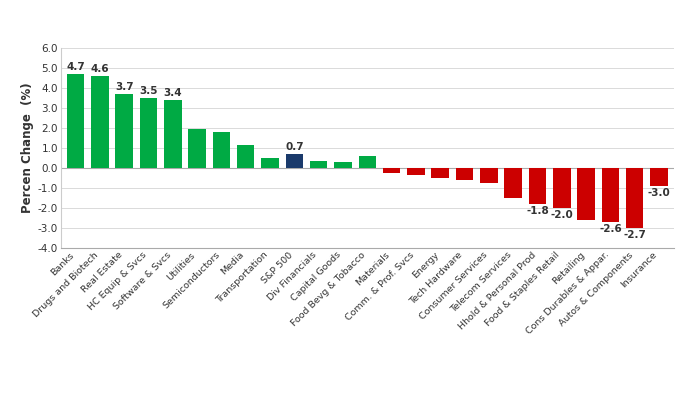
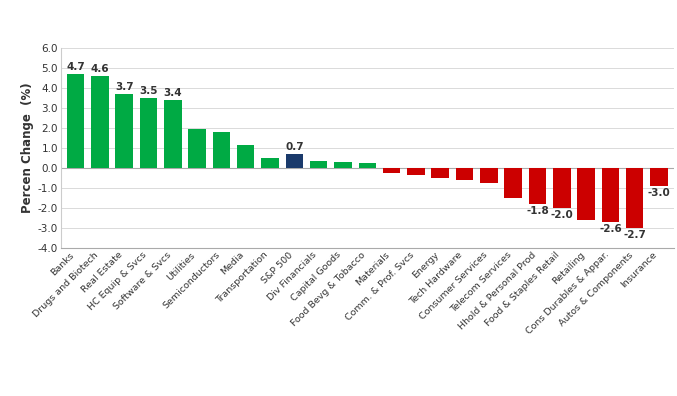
Food Bevg & Tobacco: 0.6 -> 0.2
